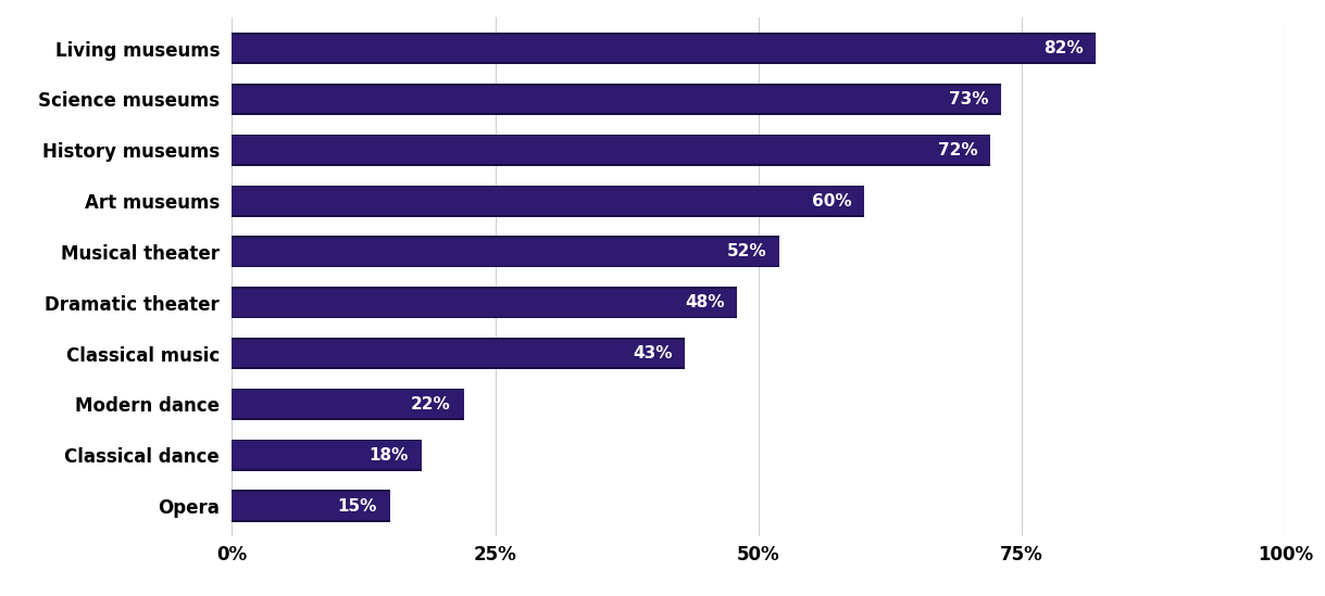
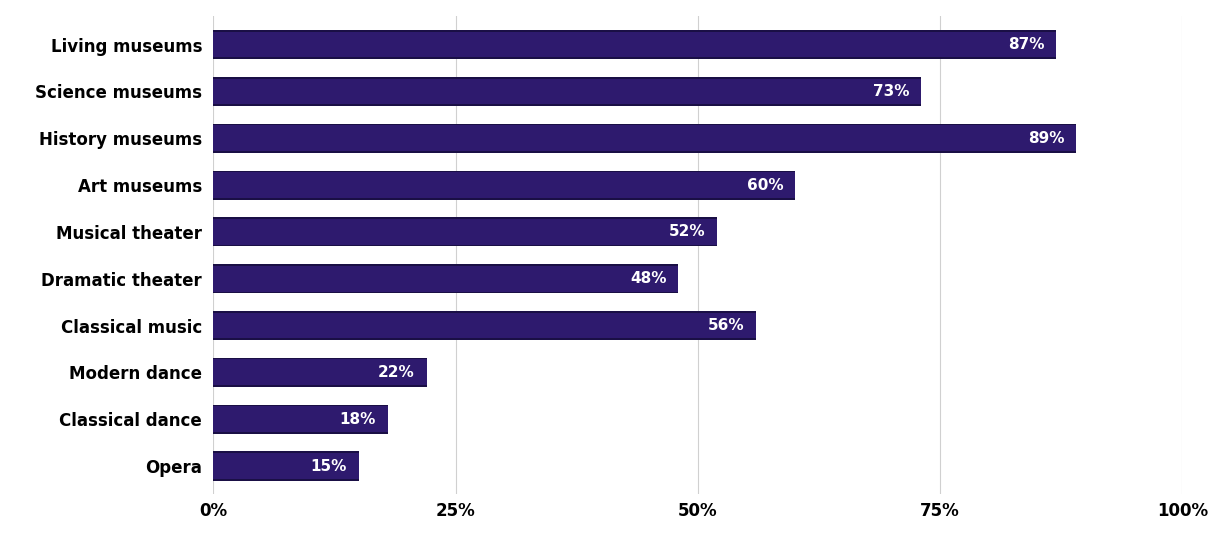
Living museums: 82% -> 87%
History museums: 72% -> 89%
Classical music: 43% -> 56%
